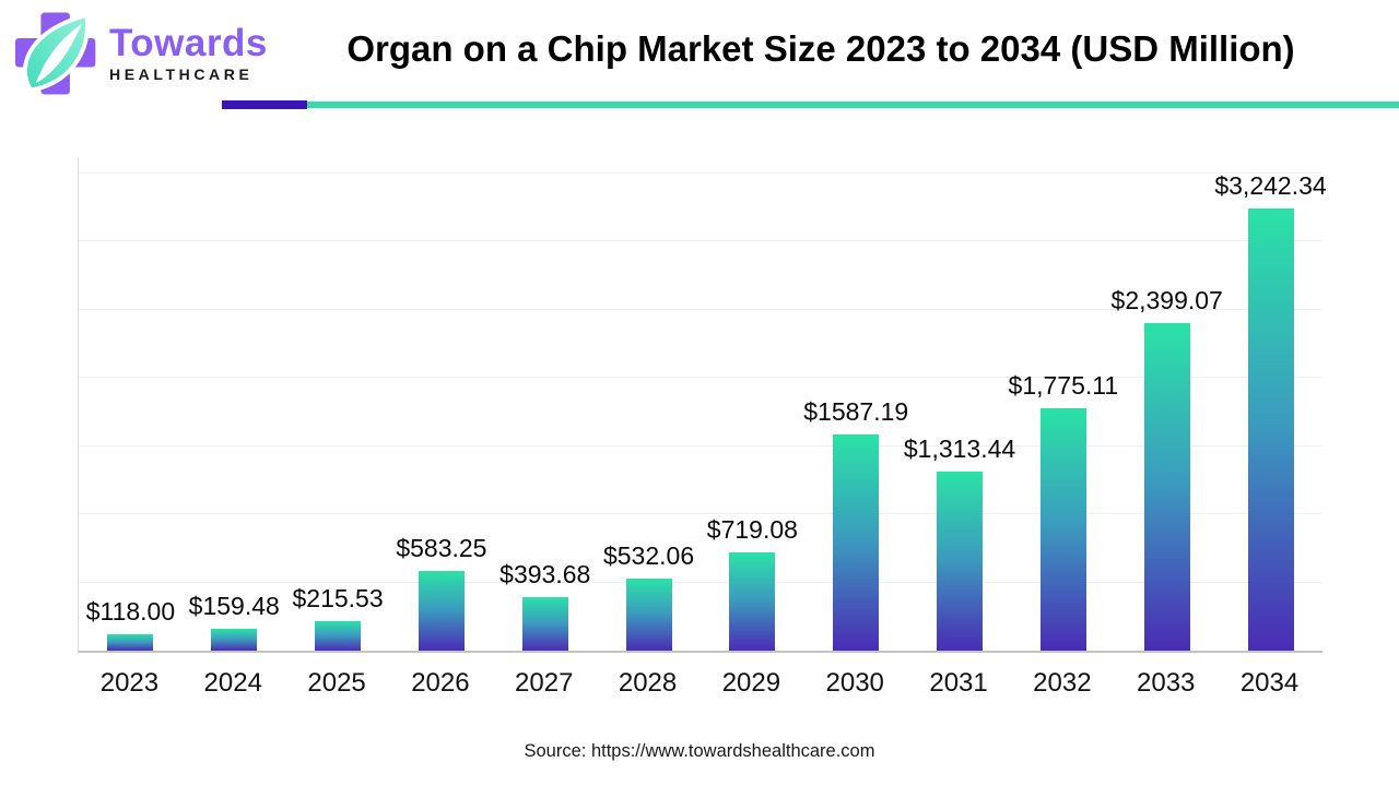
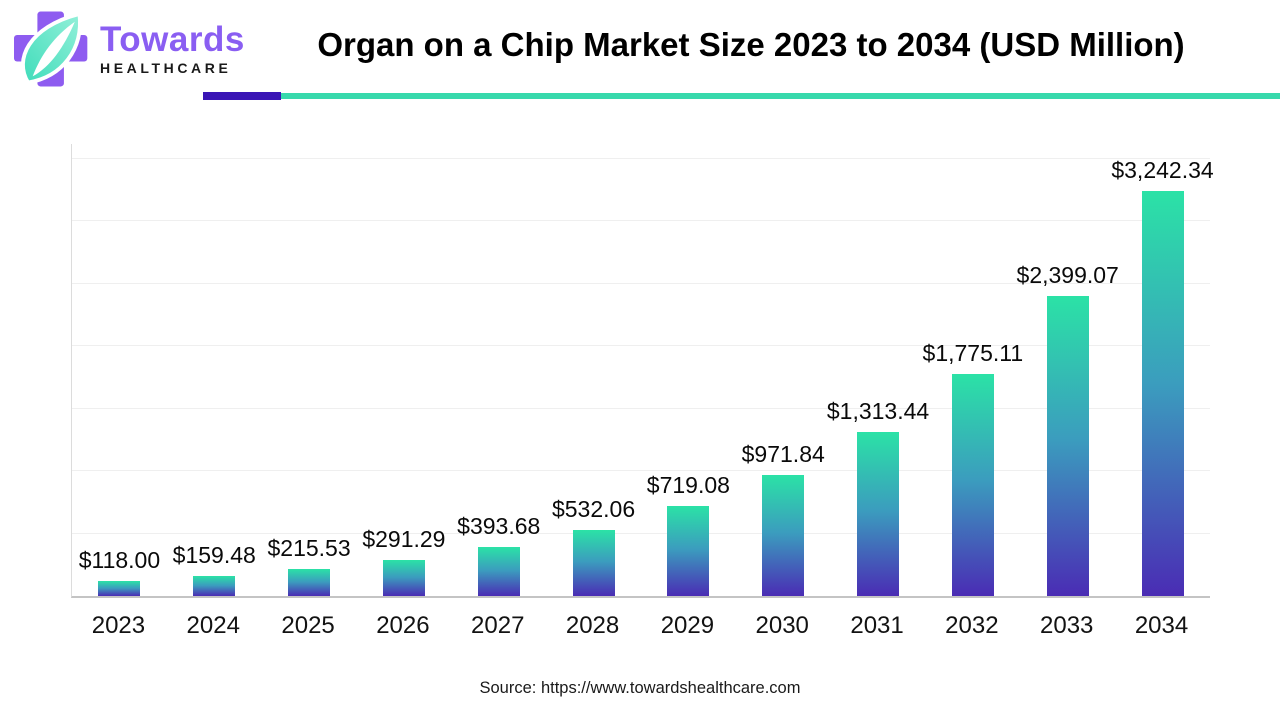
2026: $583.25 -> $291.29
2030: $1587.19 -> $971.84
